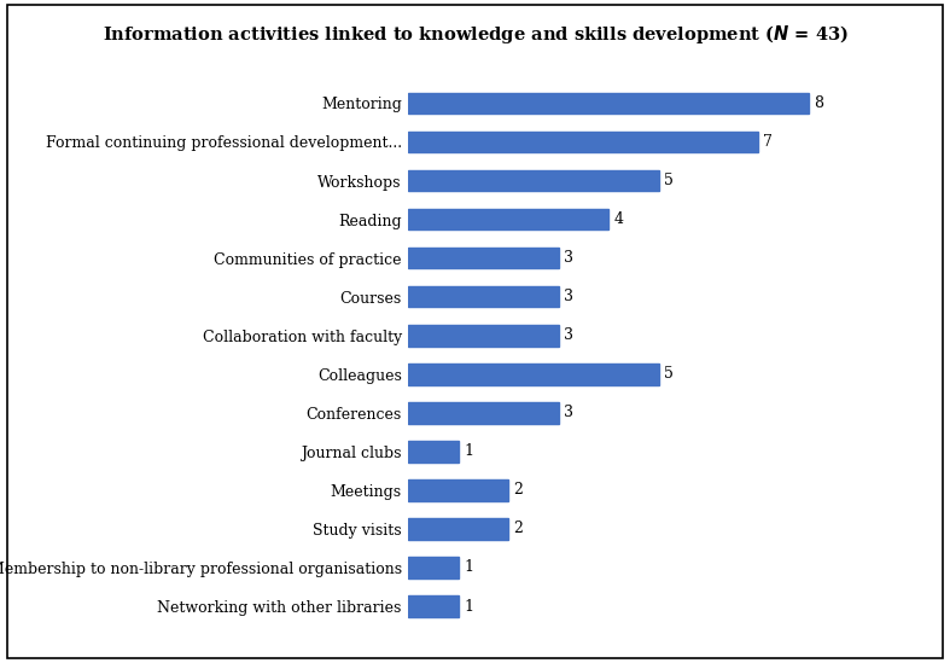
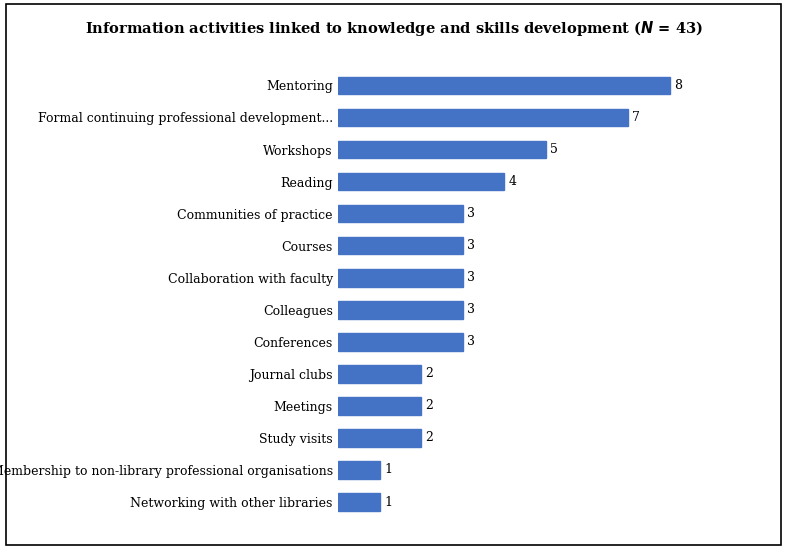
Colleagues: 5 -> 3
Journal clubs: 1 -> 2
